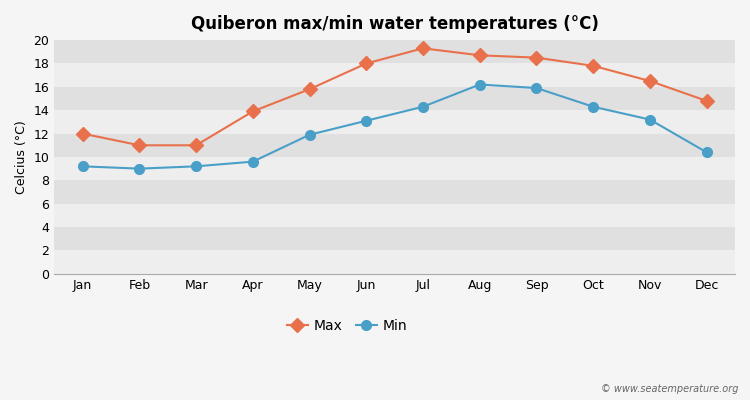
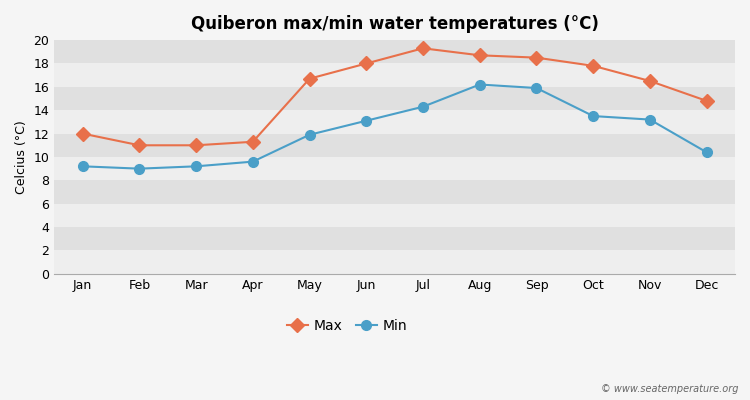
Max/Apr: 13.9 -> 11.3
Max/May: 15.8 -> 16.7
Min/Oct: 14.3 -> 13.5
